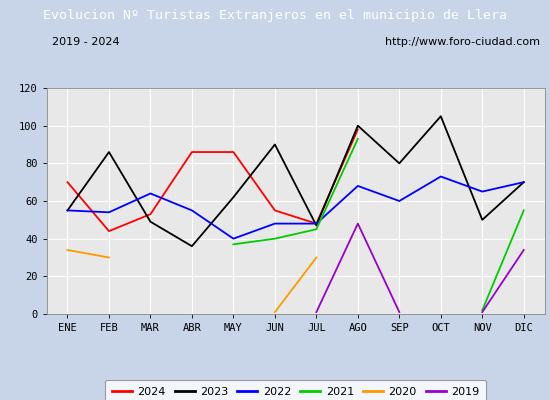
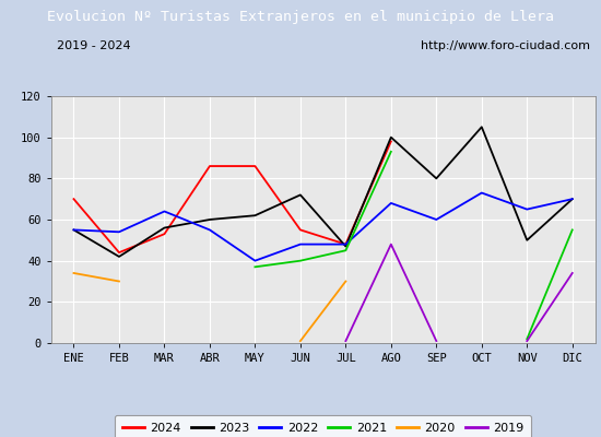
2023/FEB: 86 -> 42
2023/MAR: 49 -> 56
2023/ABR: 36 -> 60
2023/JUN: 90 -> 72
